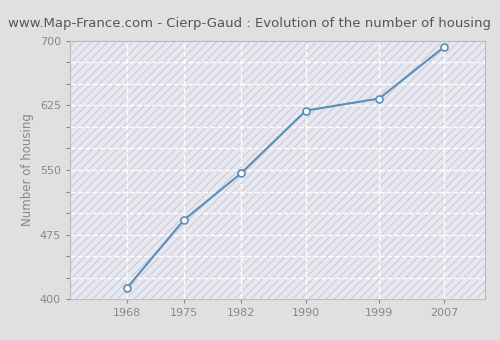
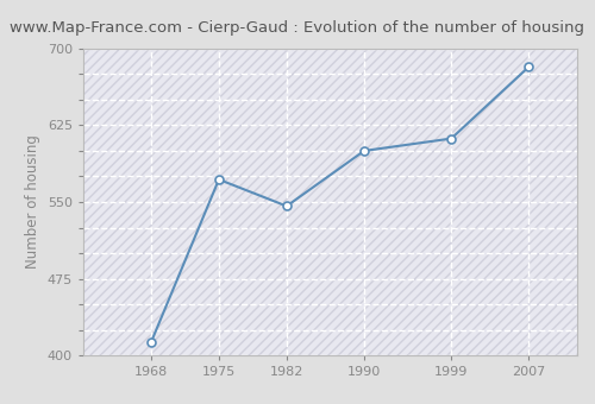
1975: 492 -> 572
1990: 619 -> 600
1999: 633 -> 612
2007: 693 -> 682
